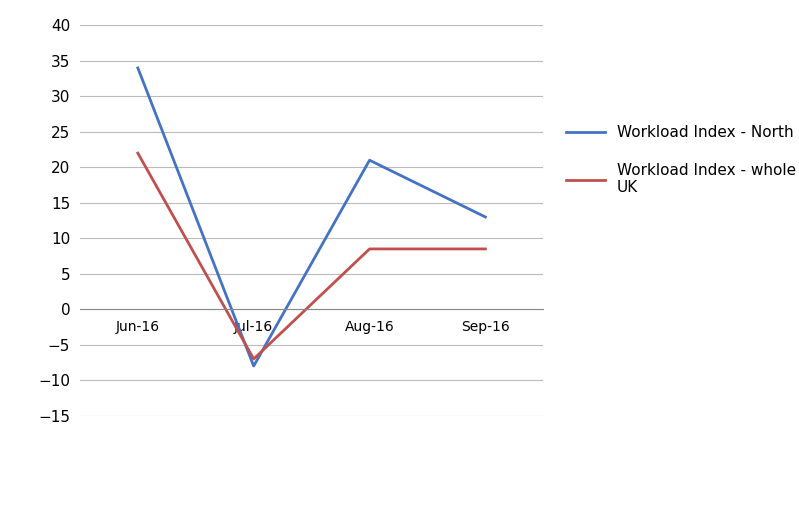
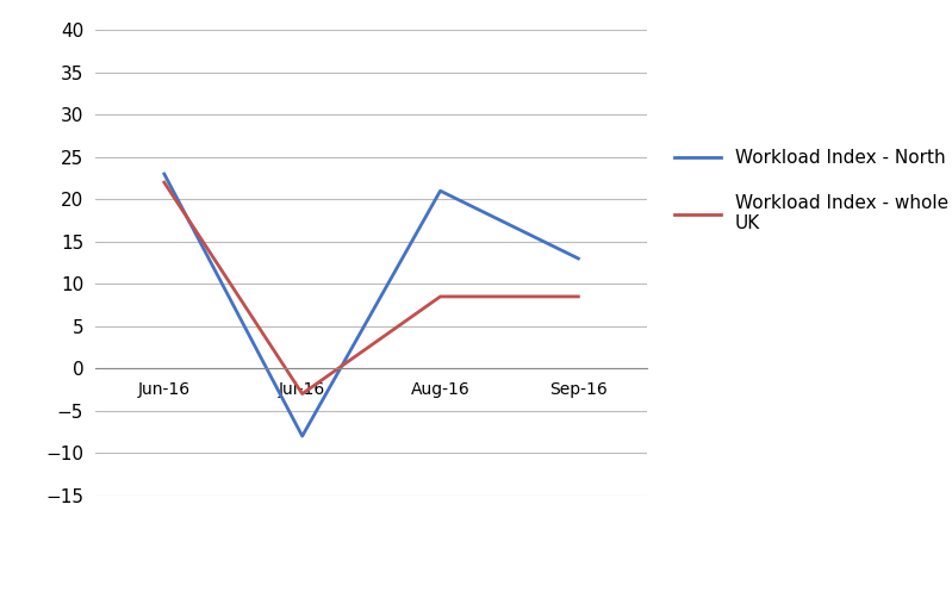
Workload Index - North/Jun-16: 34 -> 23
Workload Index - whole UK/Jul-16: -7.0 -> -3.0
